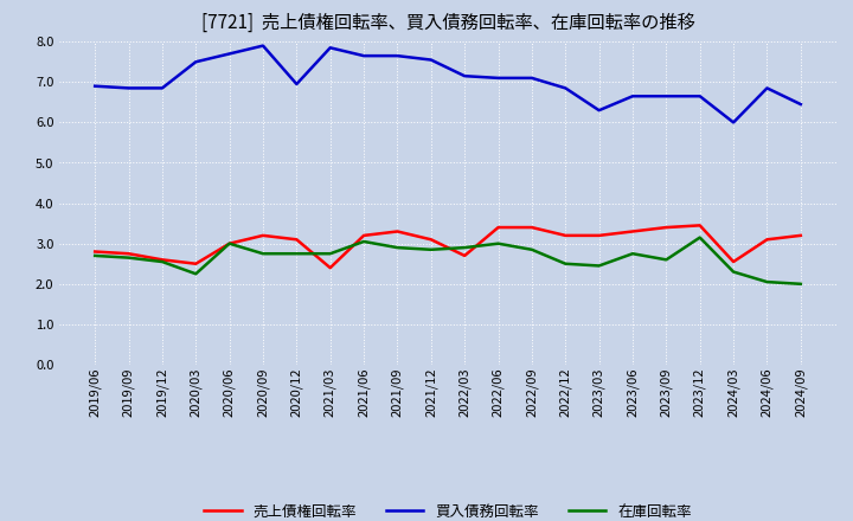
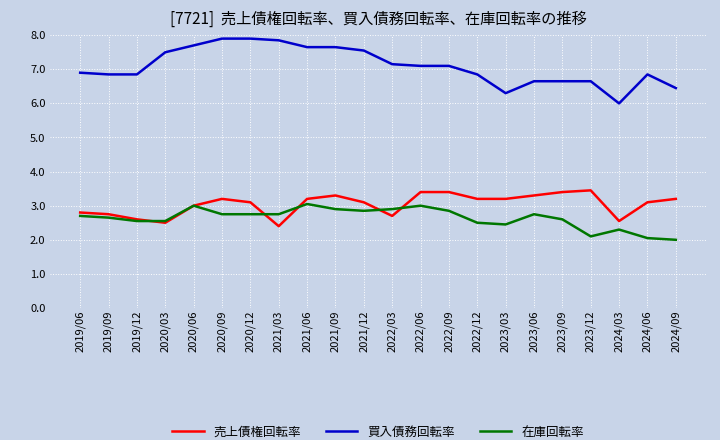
在庫回転率/2020/03: 2.25 -> 2.55
買入債務回転率/2020/12: 6.95 -> 7.90
在庫回転率/2023/12: 3.15 -> 2.10
